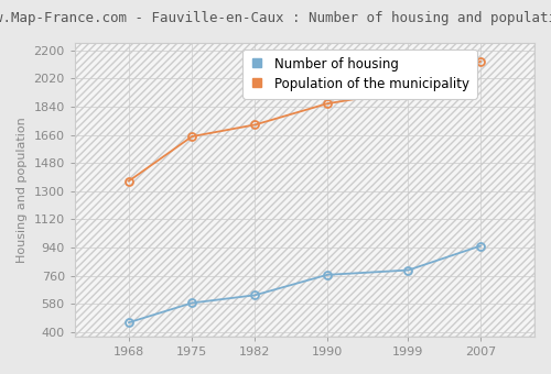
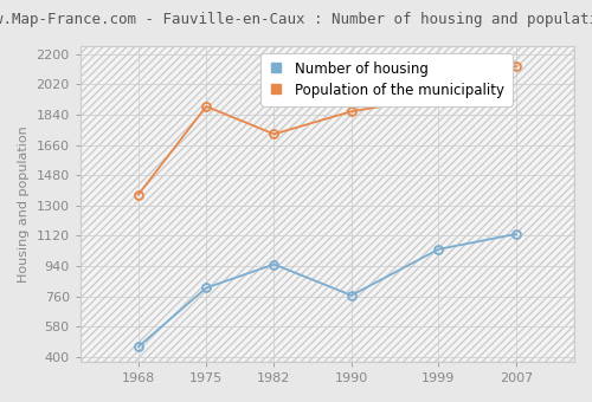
Number of housing/1975: 580 -> 810
Population of the municipality/1975: 1650 -> 1890
Number of housing/1982: 640 -> 950
Number of housing/1999: 800 -> 1040
Number of housing/2007: 950 -> 1130
